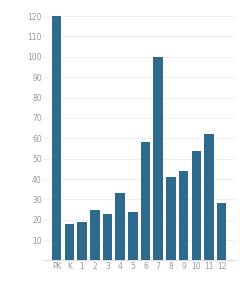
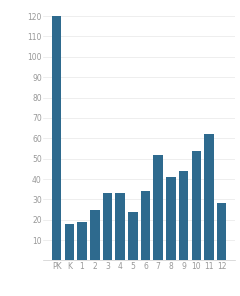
3: 23 -> 33
6: 58 -> 34
7: 100 -> 52
